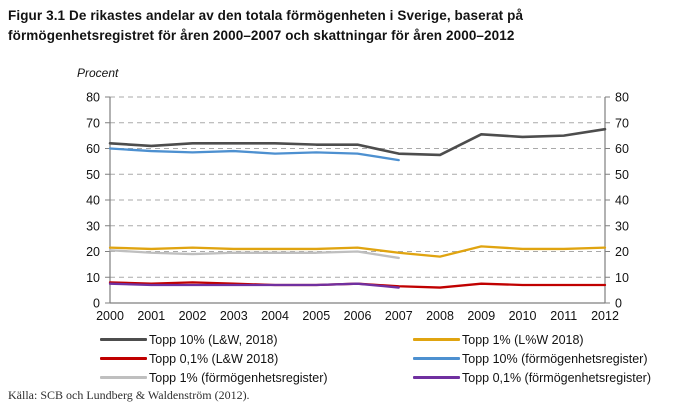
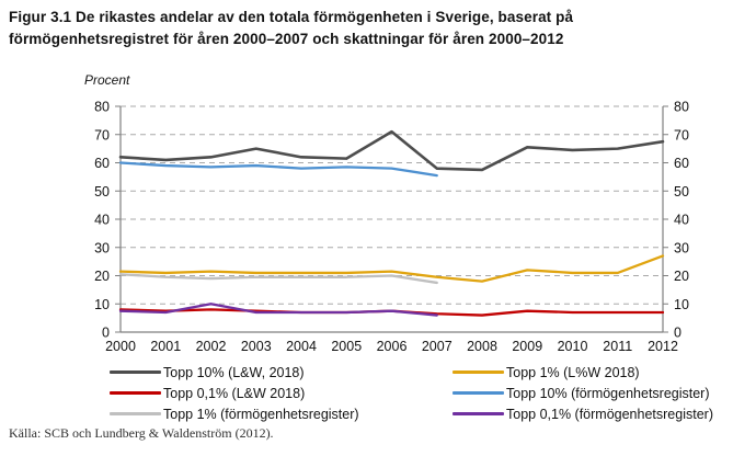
Topp 0,1% (förmögenhetsregister)/2002: 7 -> 10
Topp 10% (L&W, 2018)/2003: 62 -> 65
Topp 10% (L&W, 2018)/2006: 62 -> 71
Topp 1% (L%W 2018)/2012: 22 -> 27
